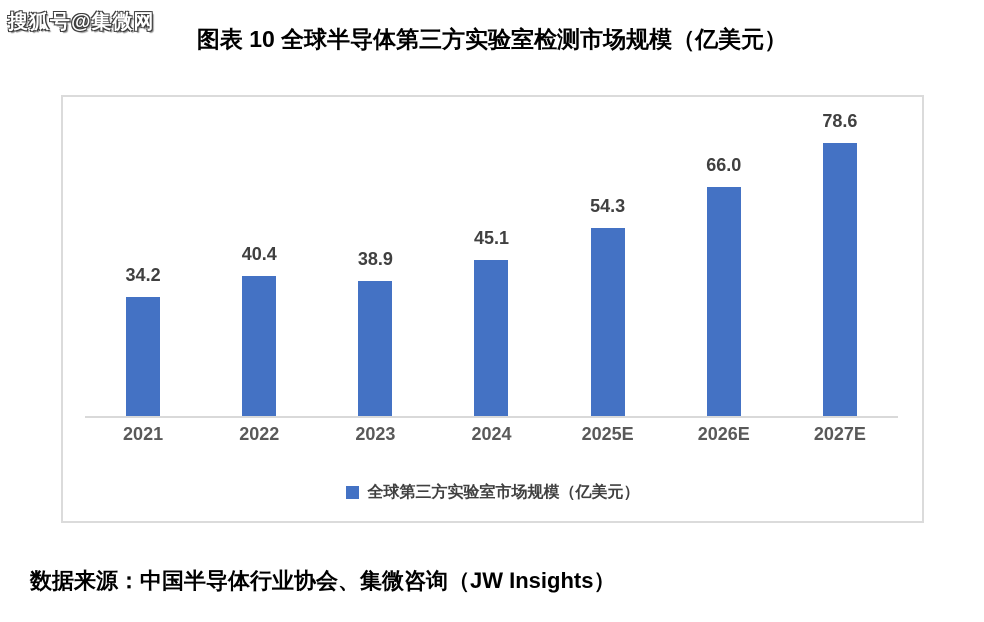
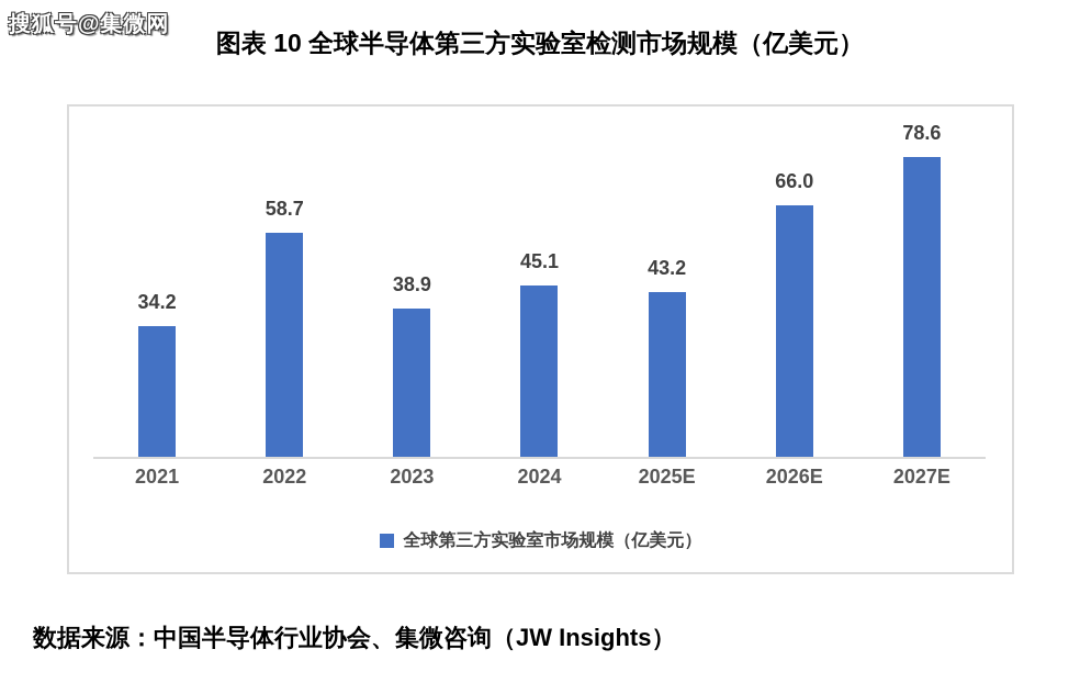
2022: 40.4 -> 58.7
2025E: 54.3 -> 43.2
